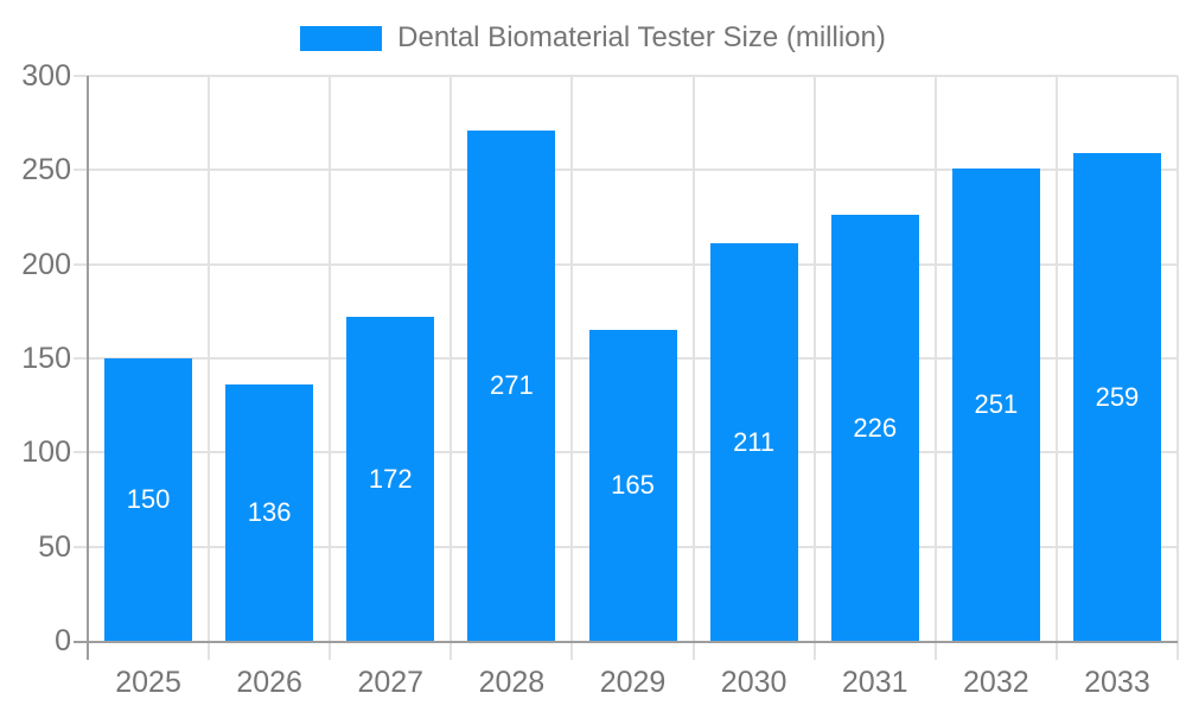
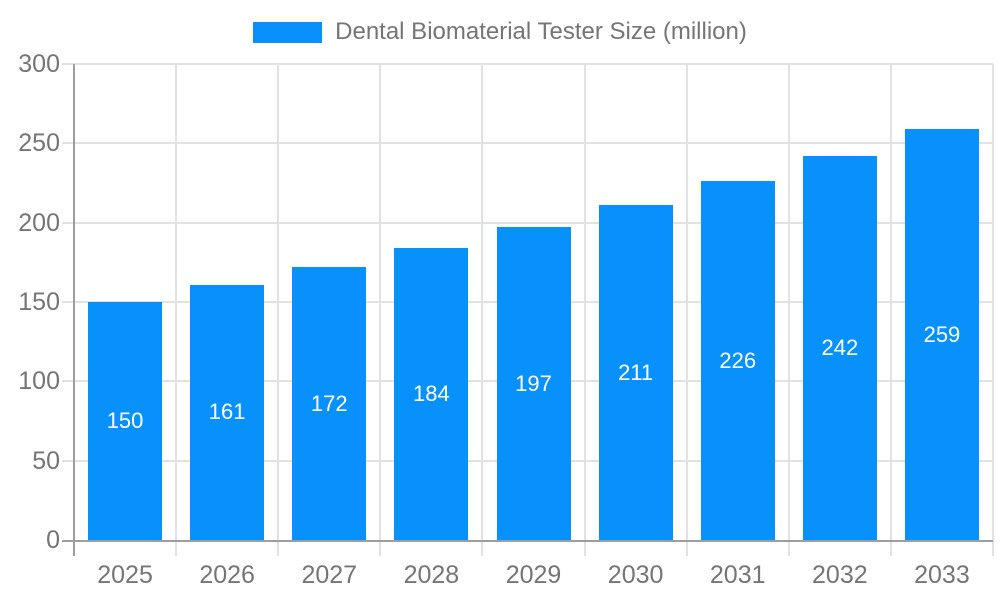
2026: 136 -> 161
2028: 271 -> 184
2029: 165 -> 197
2032: 251 -> 242
